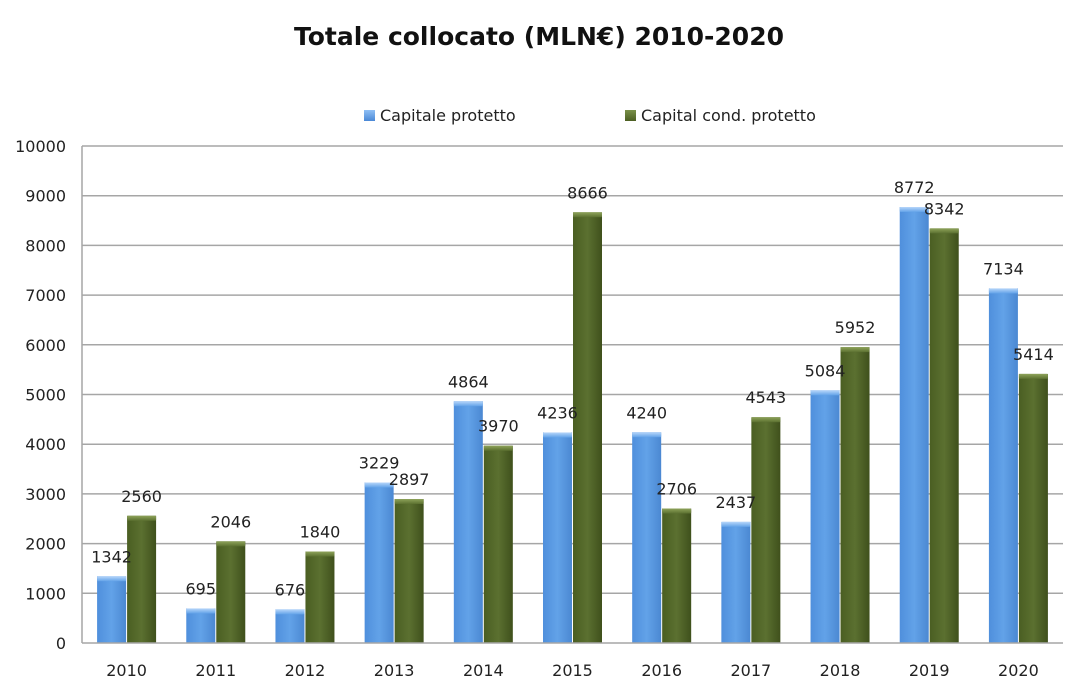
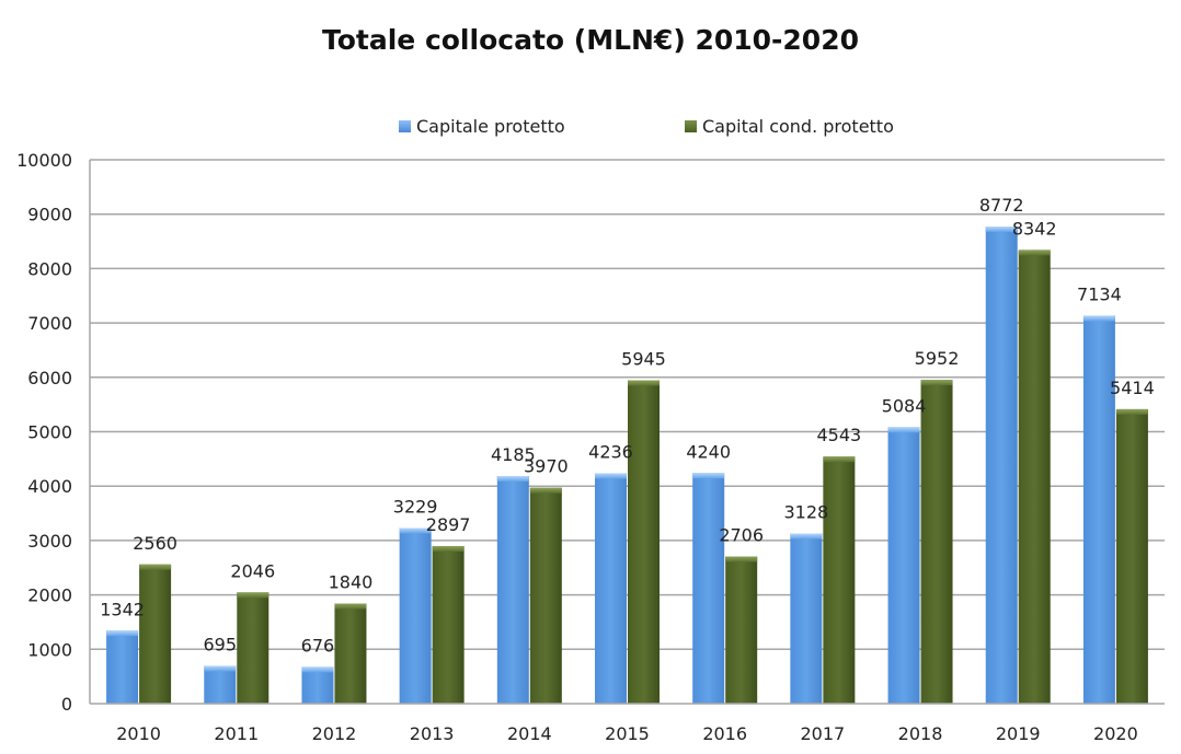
Capitale protetto/2014: 4864 -> 4185
Capital cond. protetto/2015: 8666 -> 5945
Capitale protetto/2017: 2437 -> 3128
